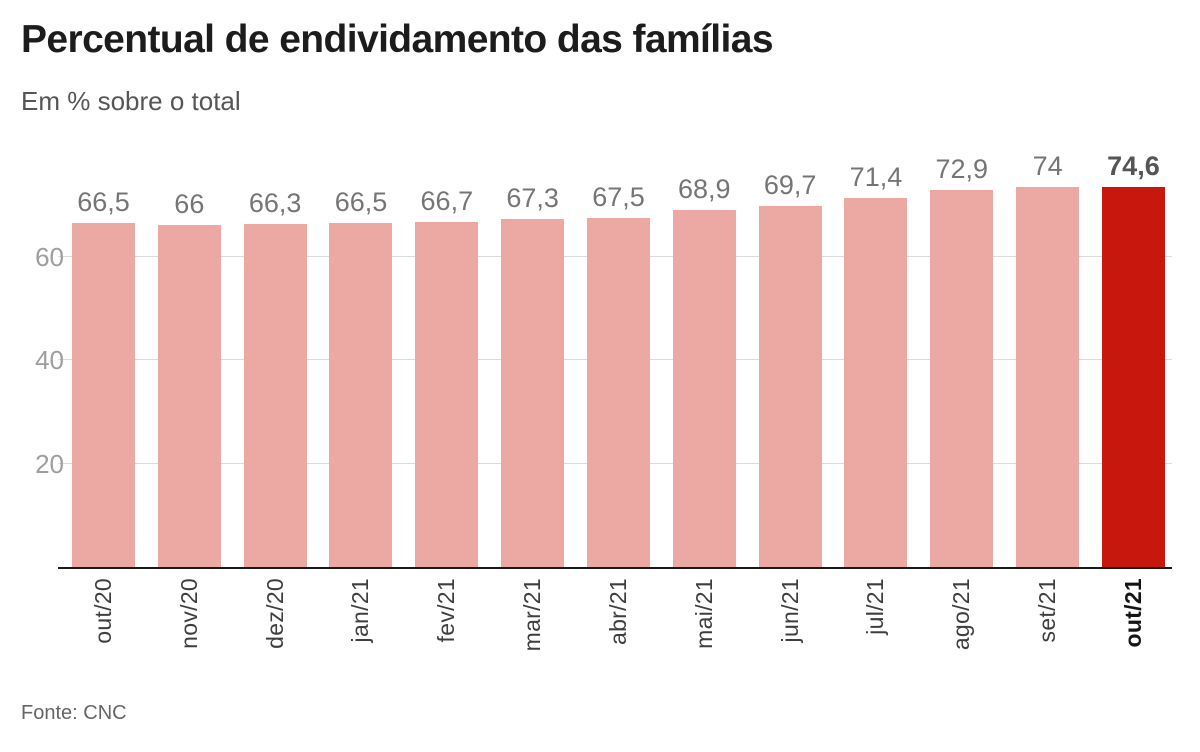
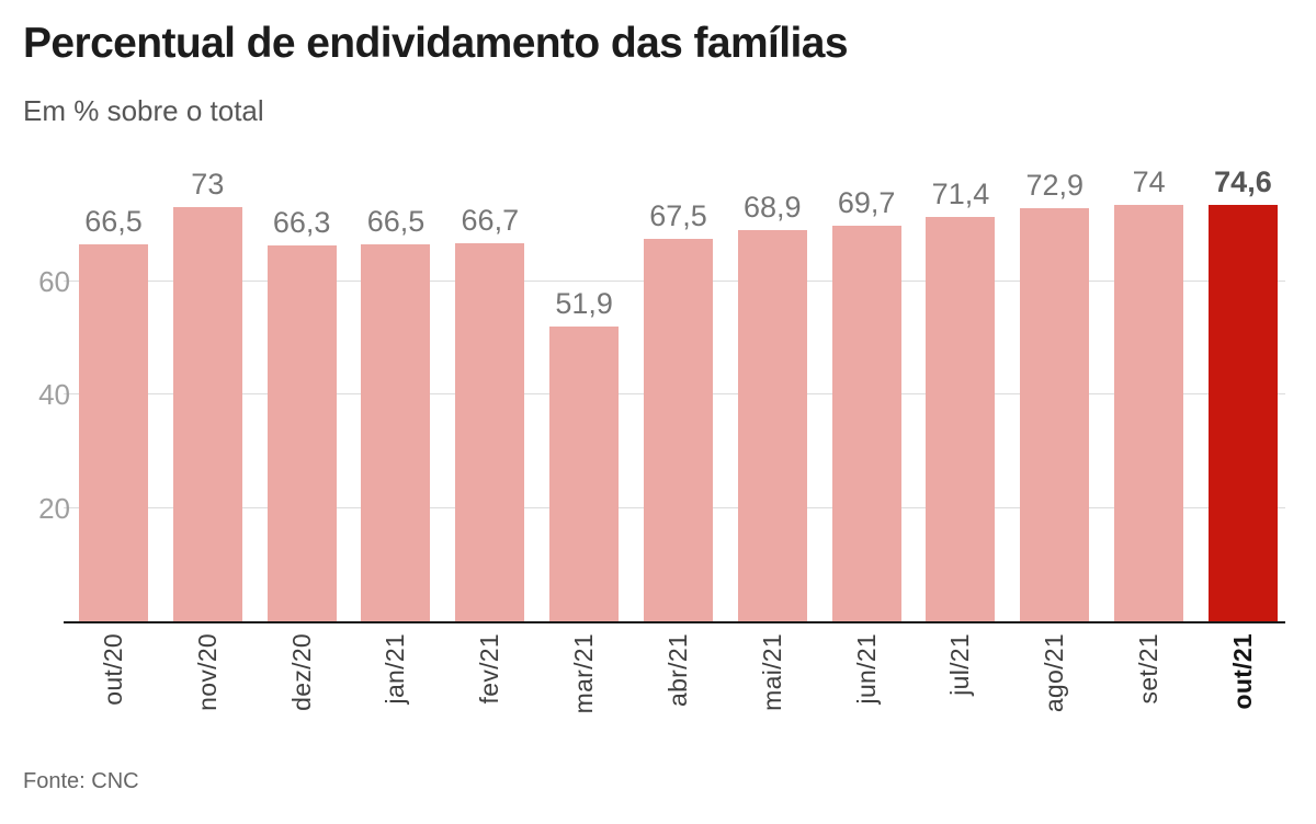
nov/20: 66 -> 73
mar/21: 67,3 -> 51,9
